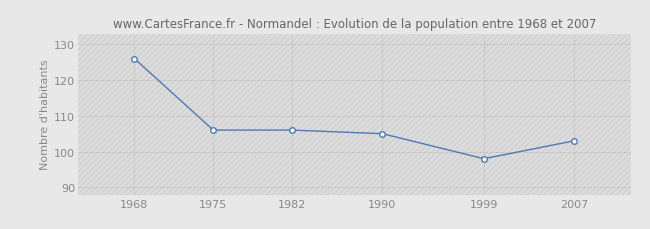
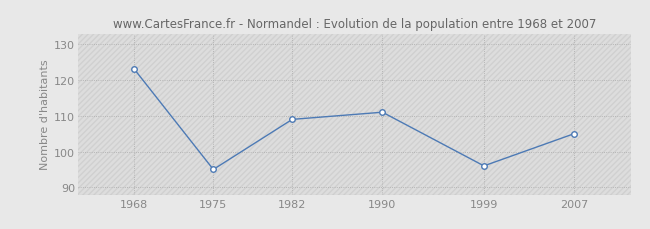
1968: 126 -> 123
1975: 106 -> 95
1982: 106 -> 109
1990: 105 -> 111
1999: 98 -> 96
2007: 103 -> 105
